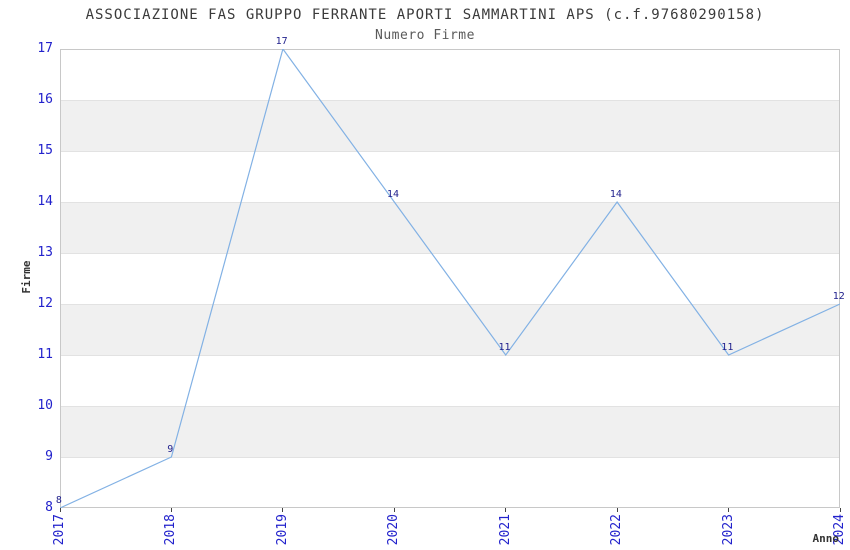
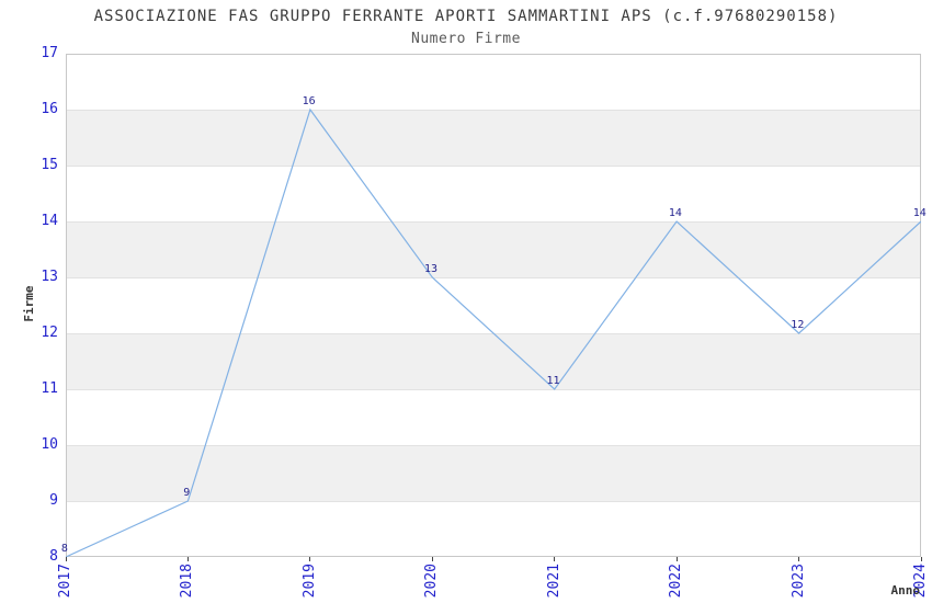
2019: 17 -> 16
2020: 14 -> 13
2023: 11 -> 12
2024: 12 -> 14
